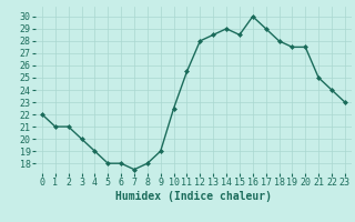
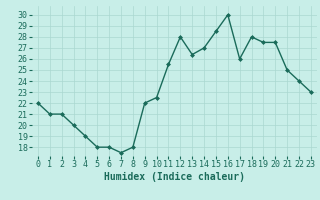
9: 19.0 -> 22.0
13: 28.5 -> 26.4
14: 29.0 -> 27.0
17: 29.0 -> 26.0
